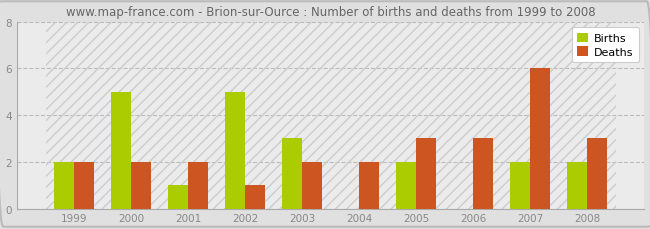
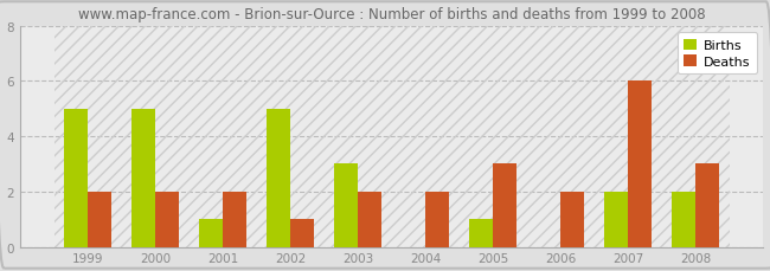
Births/1999: 2 -> 5
Births/2005: 2 -> 1
Deaths/2006: 3 -> 2
